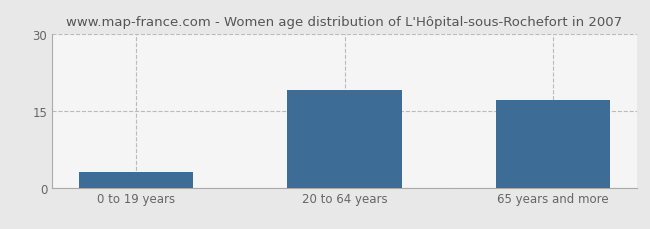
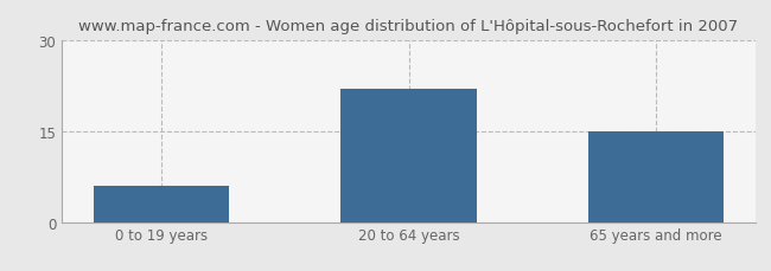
0 to 19 years: 3 -> 6
20 to 64 years: 19 -> 22
65 years and more: 17 -> 15
